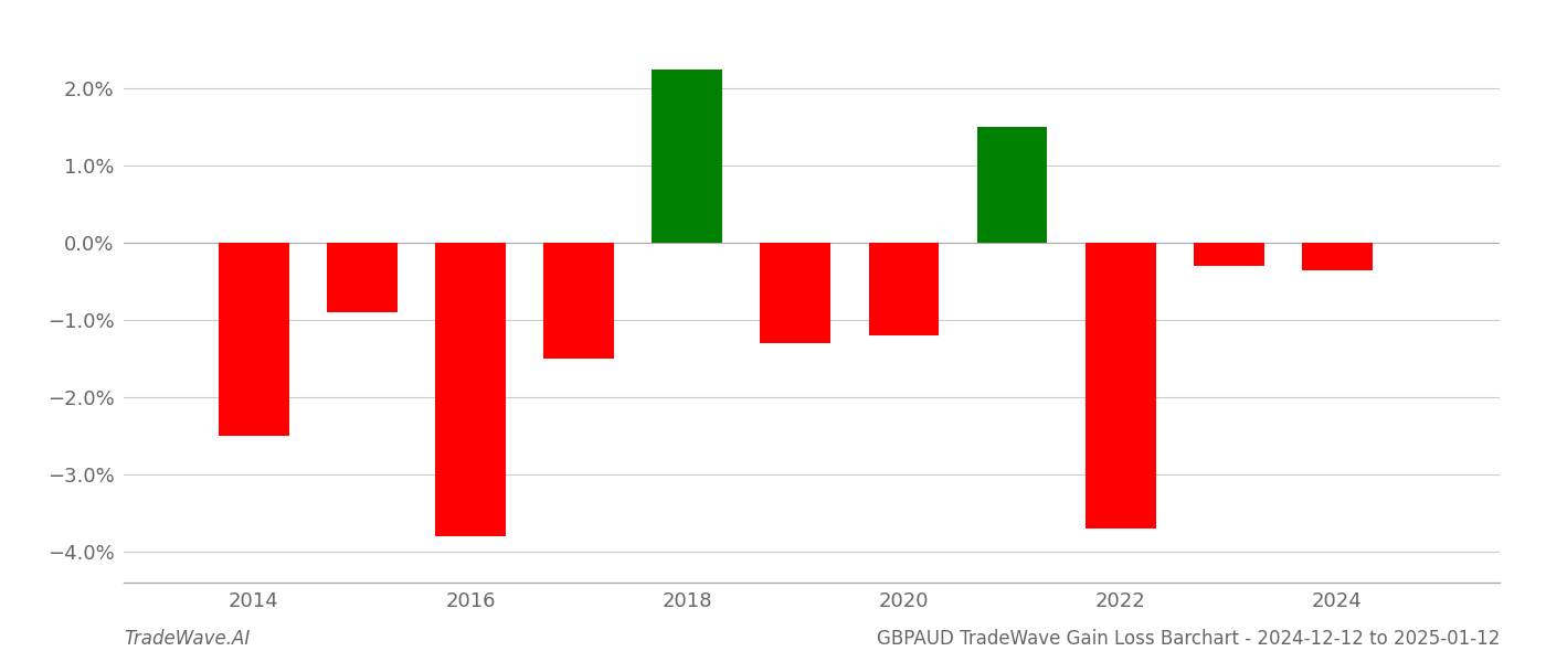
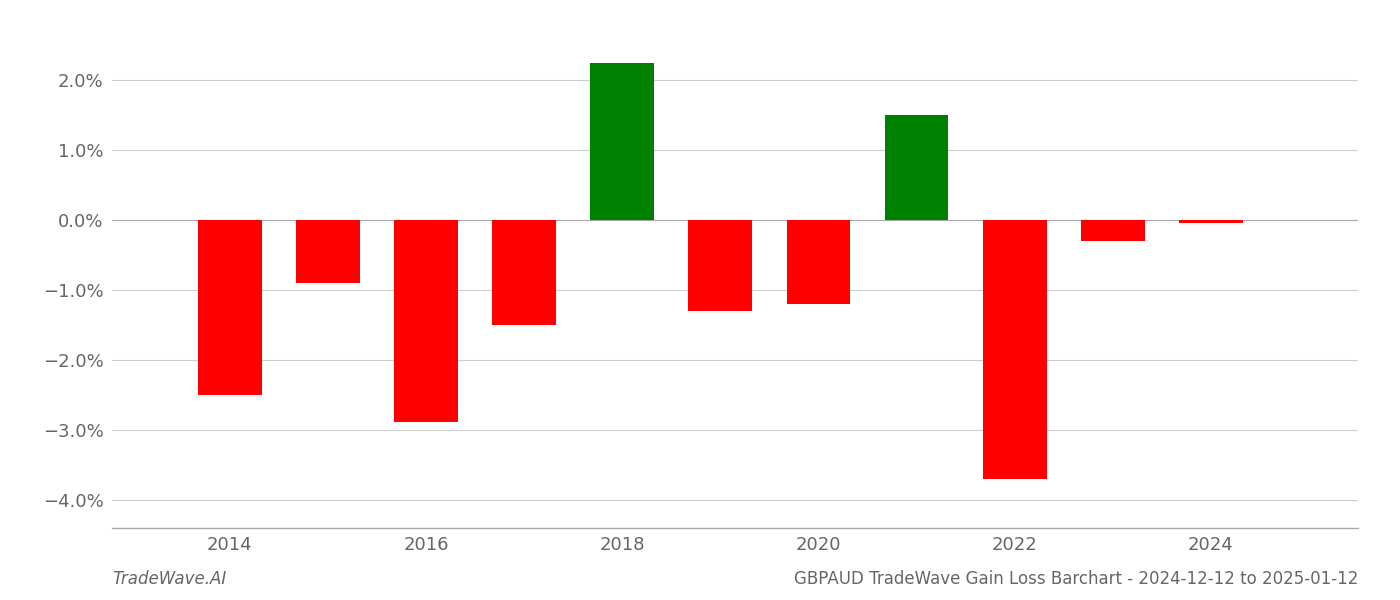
2016: -3.80% -> -2.88%
2024: -0.35% -> -0.04%
